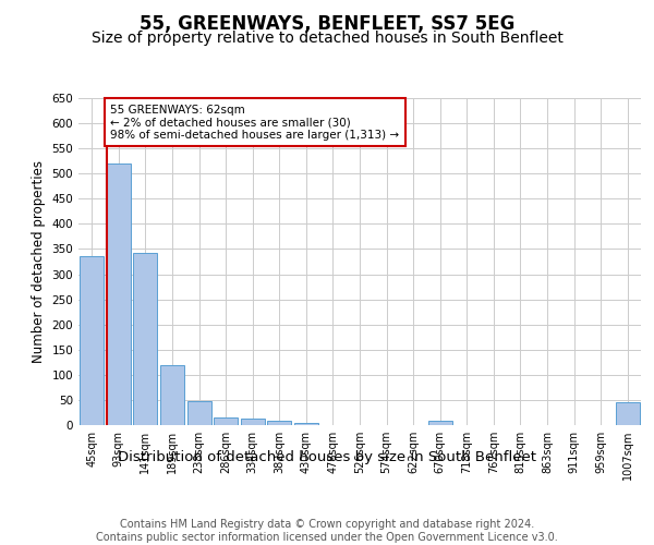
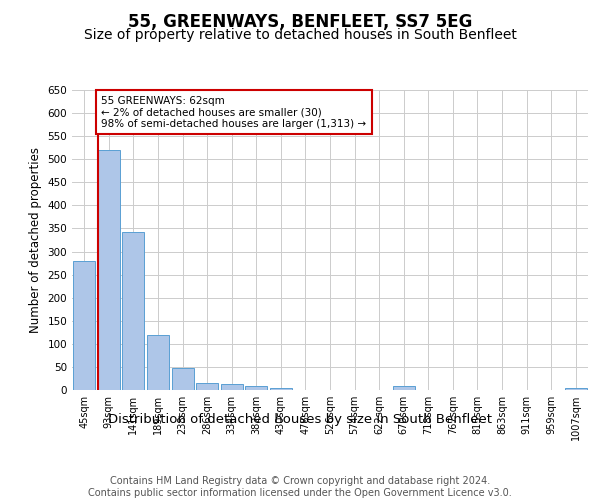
45sqm: 335 -> 280
1007sqm: 45 -> 5
